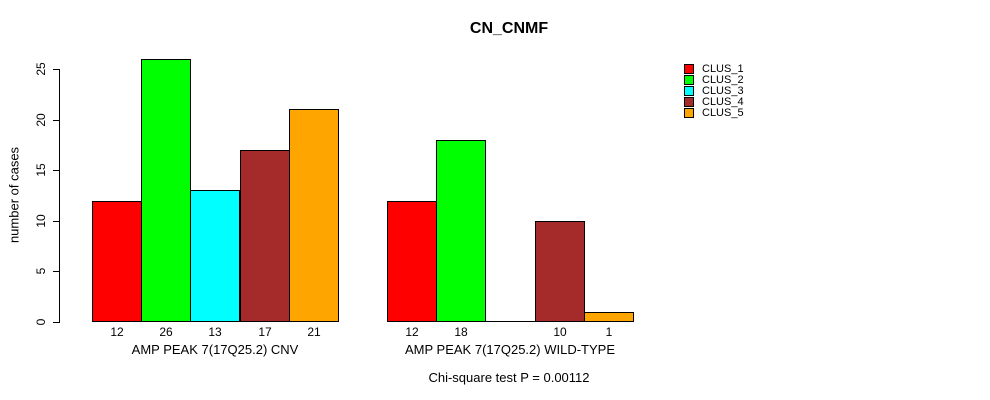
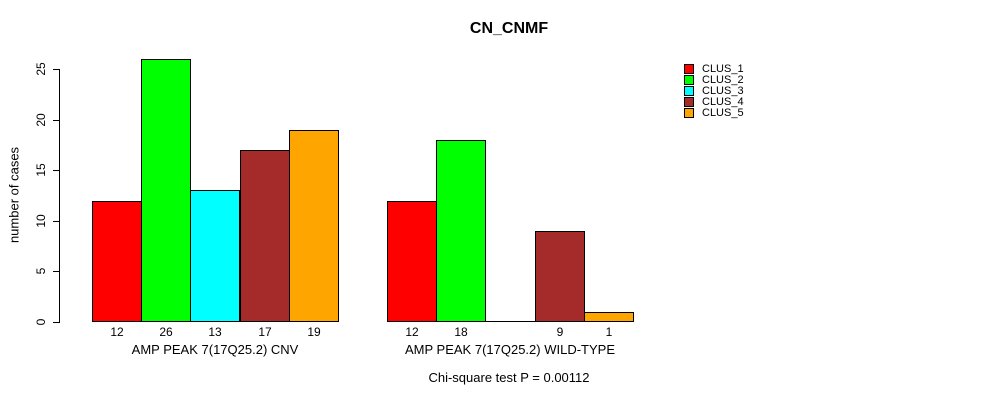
CLUS_5/AMP PEAK 7(17Q25.2) CNV: 21 -> 19
CLUS_4/AMP PEAK 7(17Q25.2) WILD-TYPE: 10 -> 9
